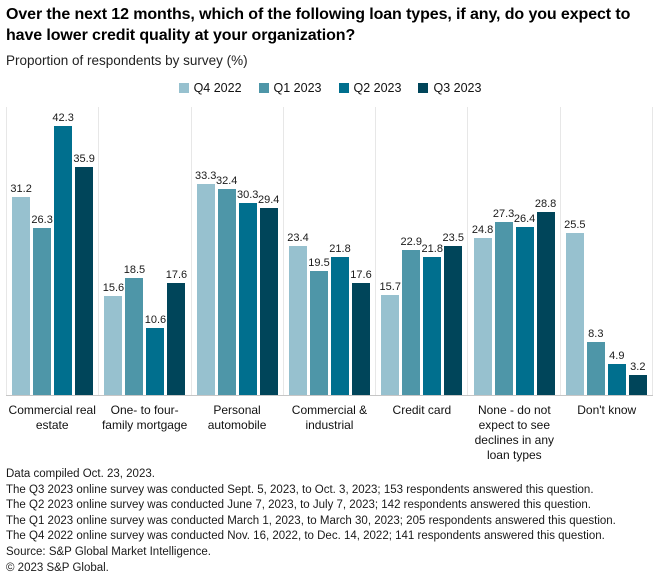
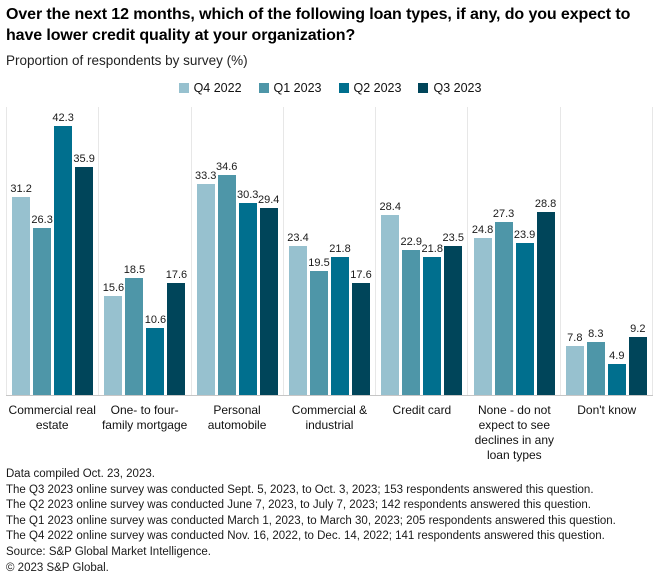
Q1 2023/Personal automobile: 32.4 -> 34.6
Q4 2022/Credit card: 15.7 -> 28.4
Q2 2023/None - do not expect to see declines in any loan types: 26.4 -> 23.9
Q4 2022/Don't know: 25.5 -> 7.8
Q3 2023/Don't know: 3.2 -> 9.2
